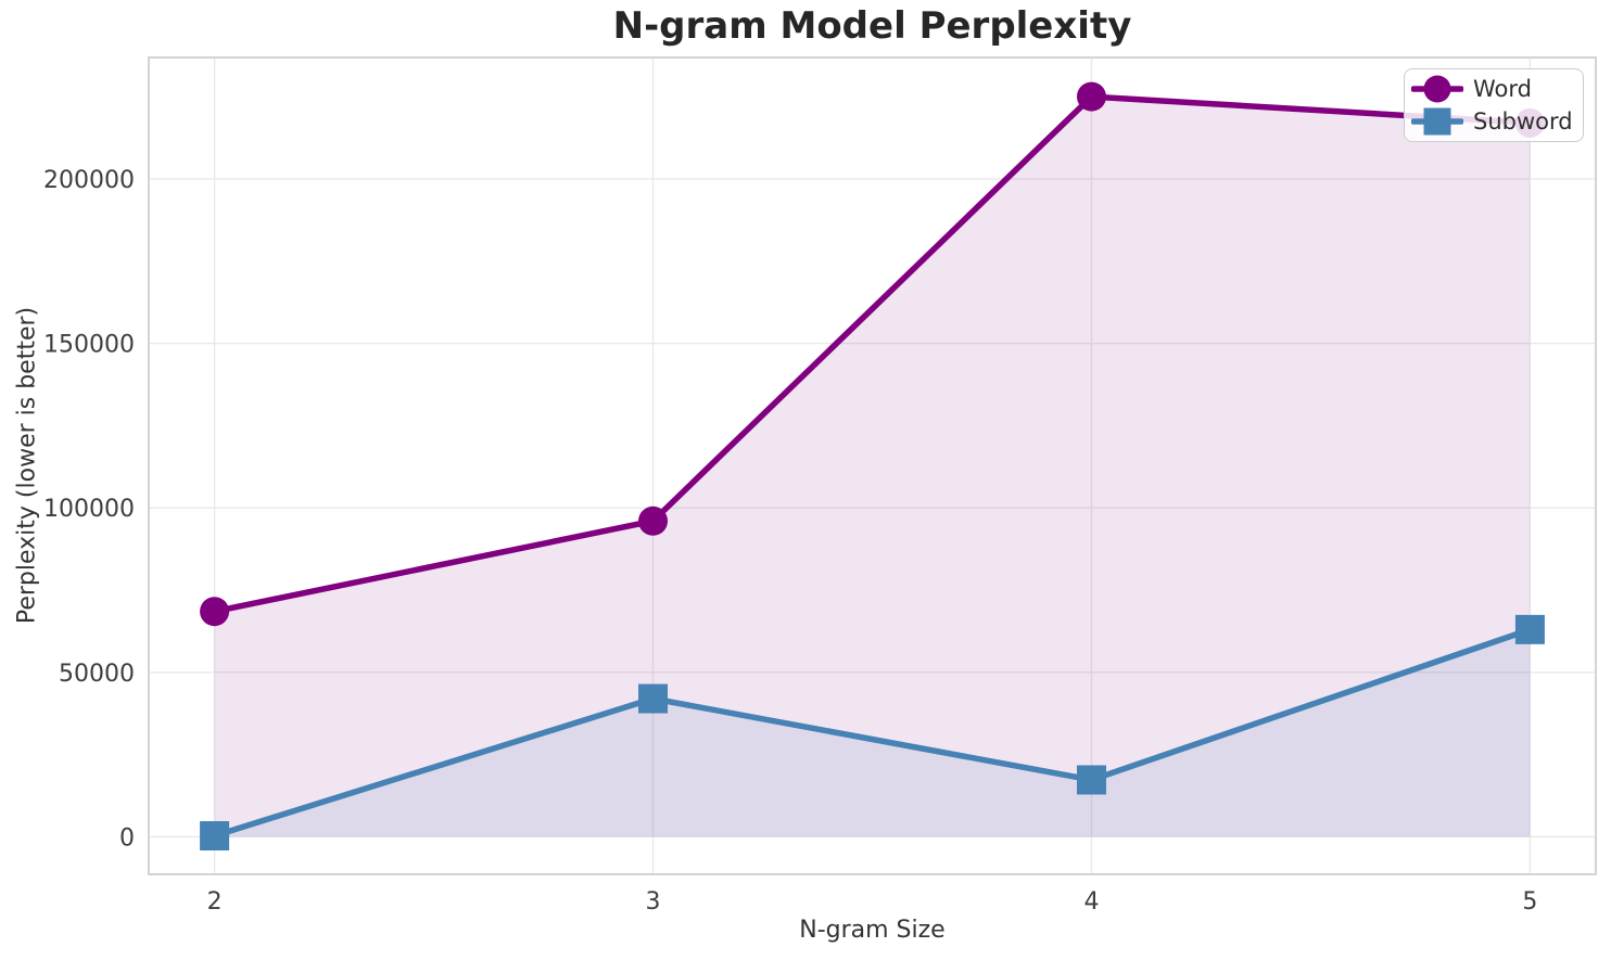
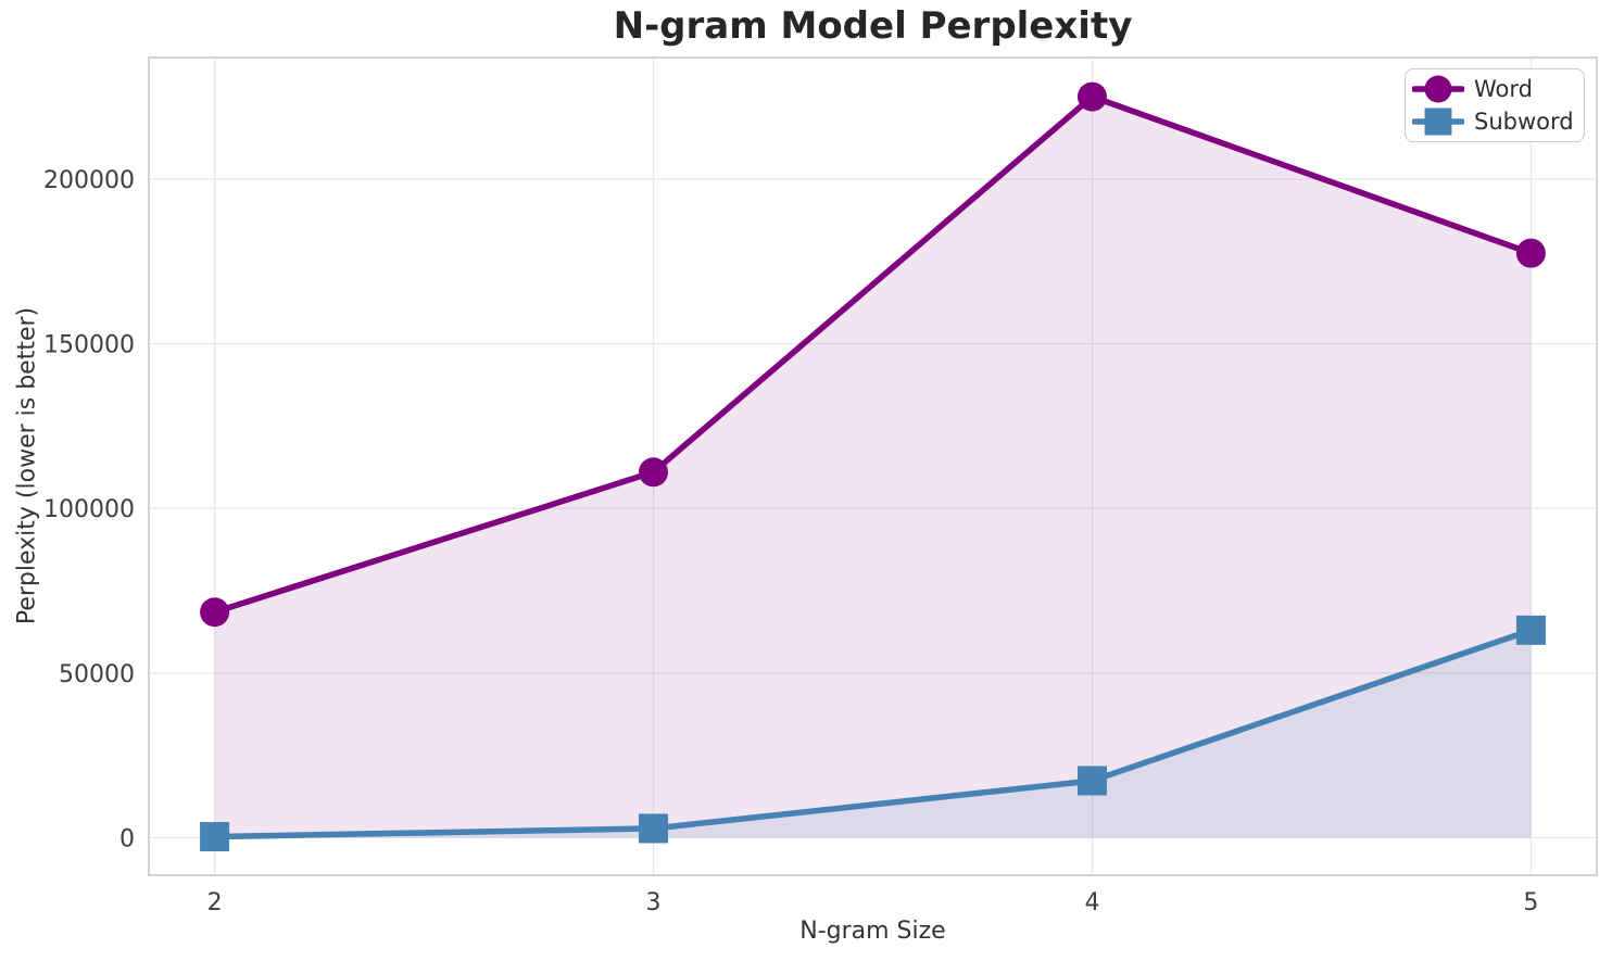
Word/3: 96000 -> 111000
Subword/3: 42000 -> 3000
Word/5: 217000 -> 178000
